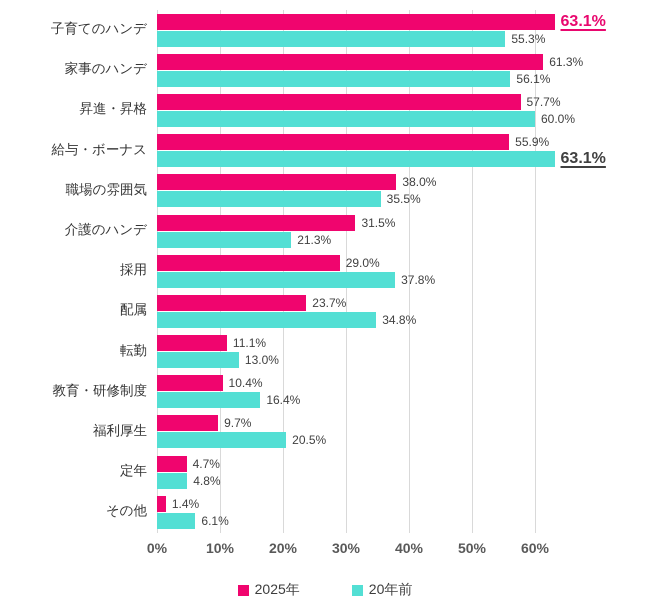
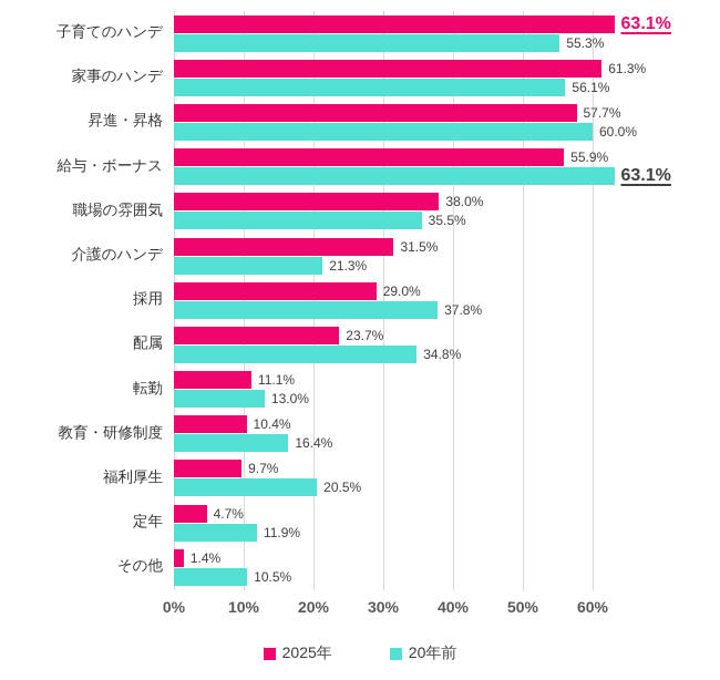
20年前/定年: 4.8% -> 11.9%
20年前/その他: 6.1% -> 10.5%
